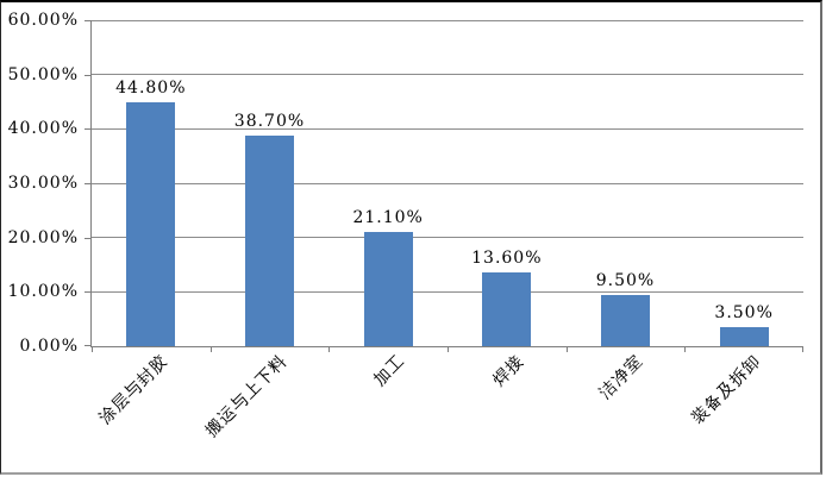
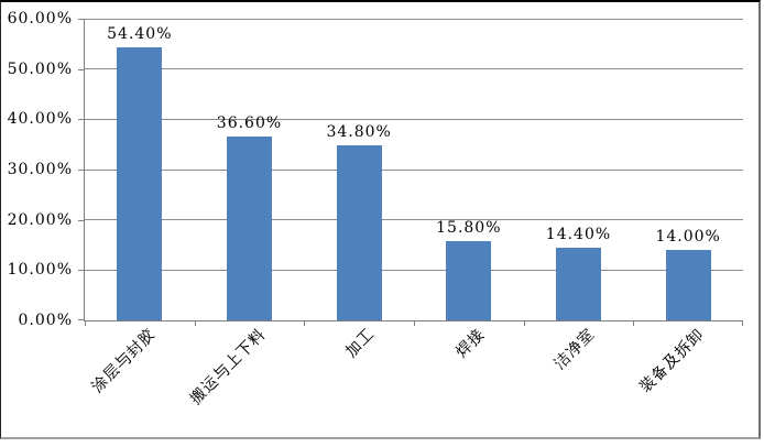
涂层与封胶: 44.80% -> 54.40%
搬运与上下料: 38.70% -> 36.60%
加工: 21.10% -> 34.80%
焊接: 13.60% -> 15.80%
洁净室: 9.50% -> 14.40%
装备及拆卸: 3.50% -> 14.00%
